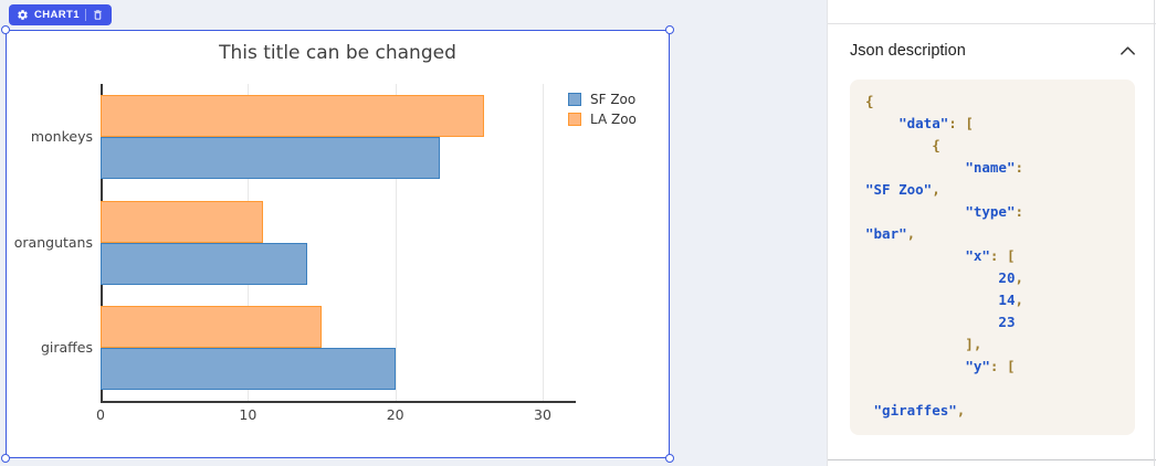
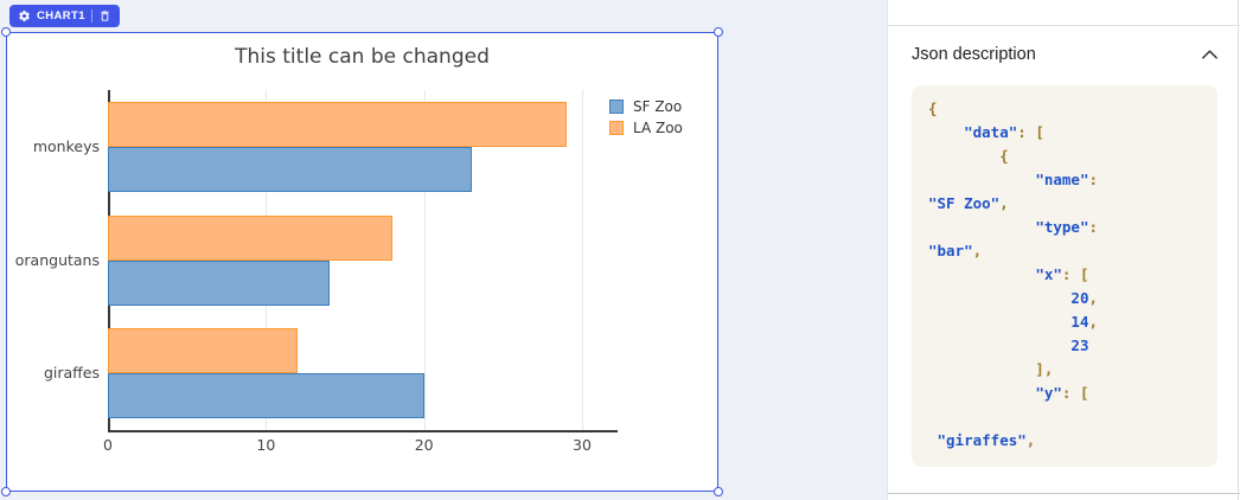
LA Zoo/giraffes: 15 -> 12
LA Zoo/orangutans: 11 -> 18
LA Zoo/monkeys: 26 -> 29
